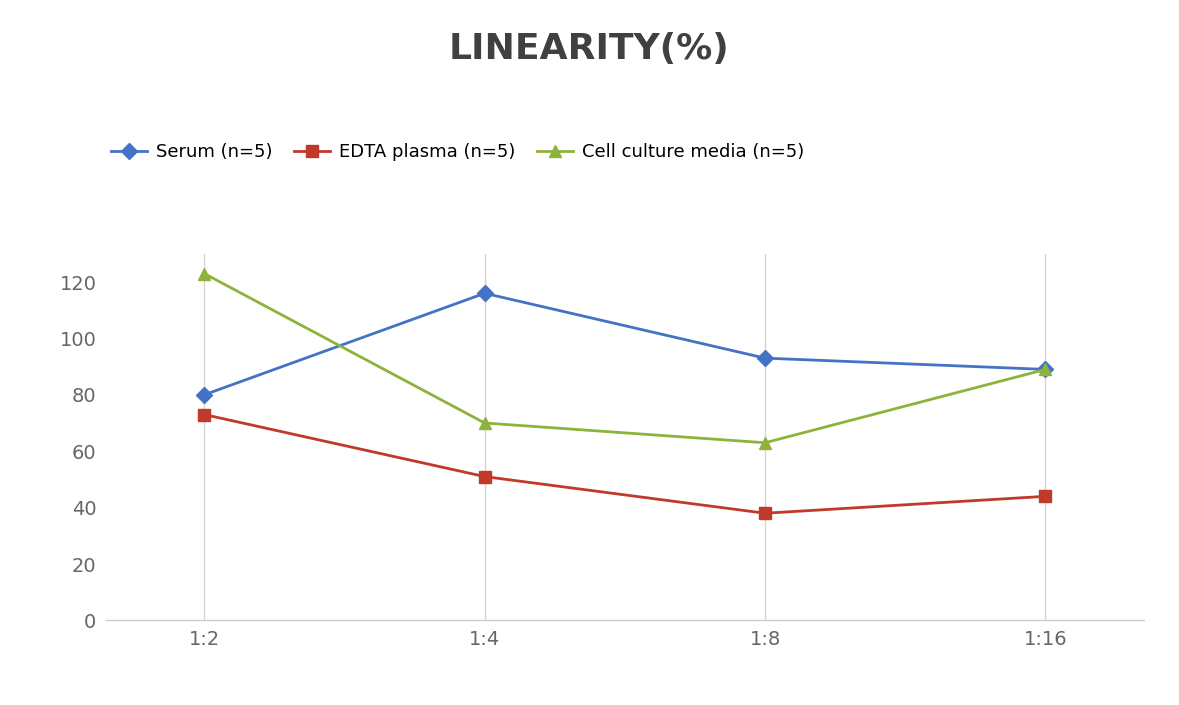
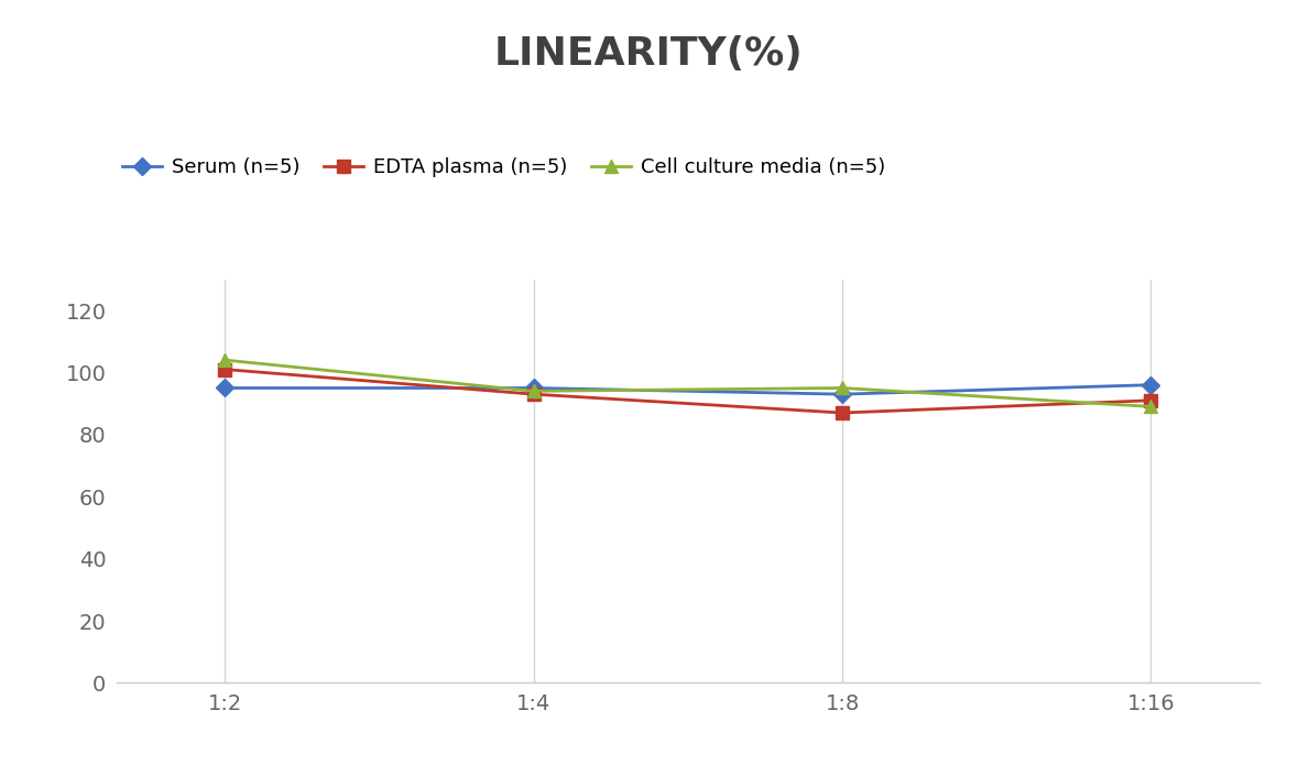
Serum (n=5)/1:2: 80 -> 95
EDTA plasma (n=5)/1:2: 73 -> 101
Cell culture media (n=5)/1:2: 123 -> 104
Serum (n=5)/1:4: 116 -> 95
EDTA plasma (n=5)/1:4: 51 -> 93
Cell culture media (n=5)/1:4: 70 -> 94
EDTA plasma (n=5)/1:8: 38 -> 87
Cell culture media (n=5)/1:8: 63 -> 95
Serum (n=5)/1:16: 89 -> 96
EDTA plasma (n=5)/1:16: 44 -> 91
